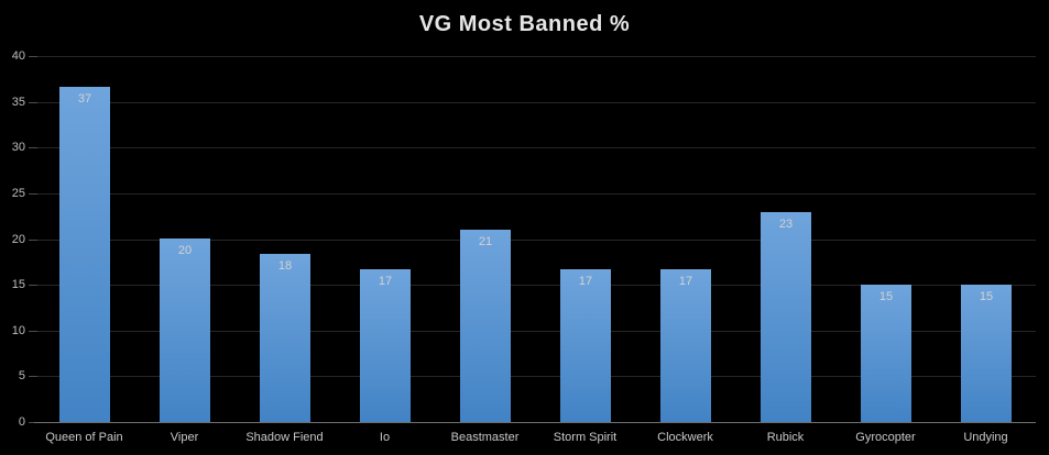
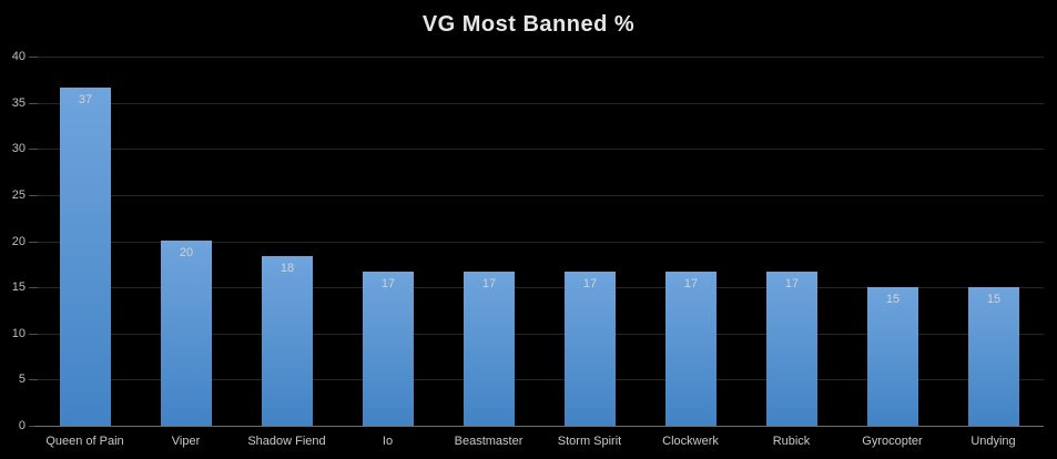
Beastmaster: 21 -> 17
Rubick: 23 -> 17
